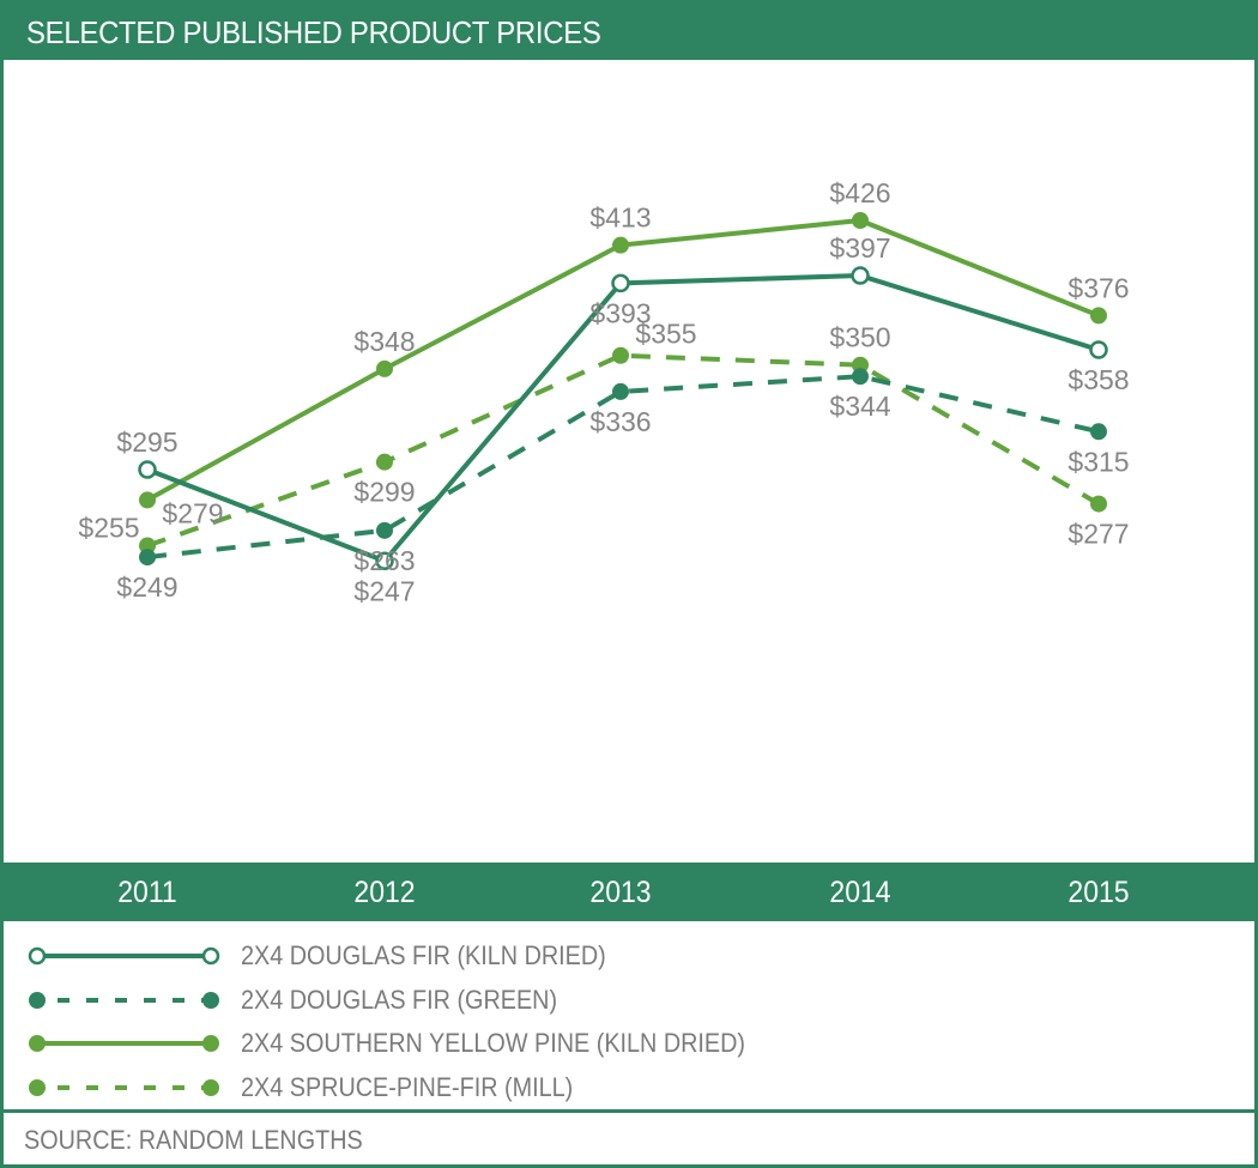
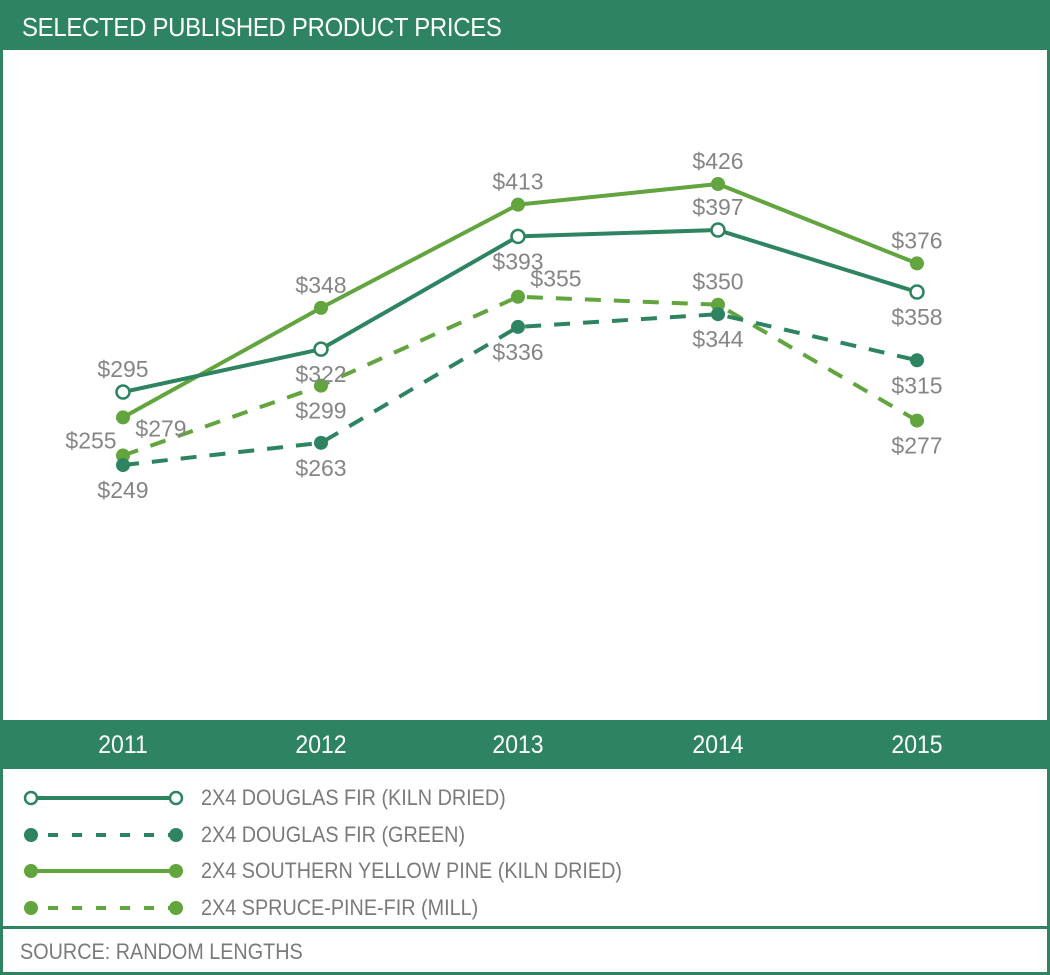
2X4 DOUGLAS FIR (KILN DRIED)/2012: $247 -> $322
